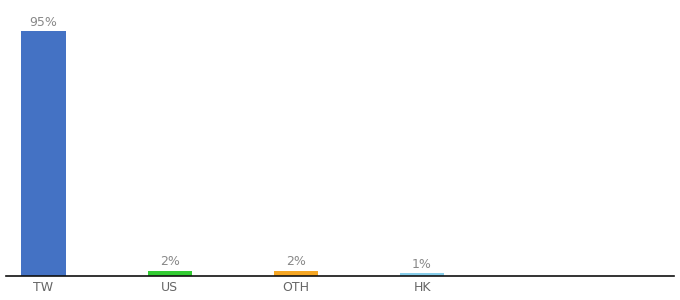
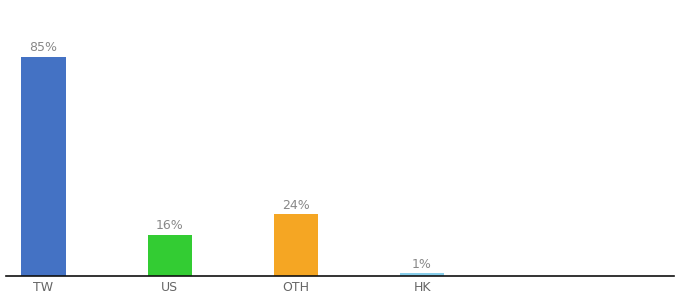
TW: 95% -> 85%
US: 2% -> 16%
OTH: 2% -> 24%
